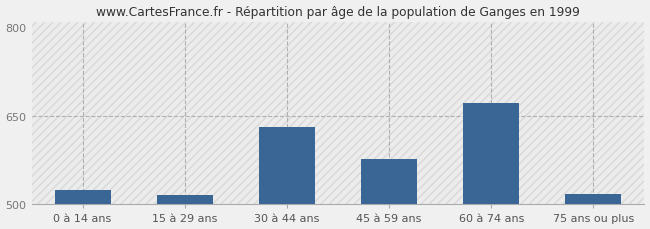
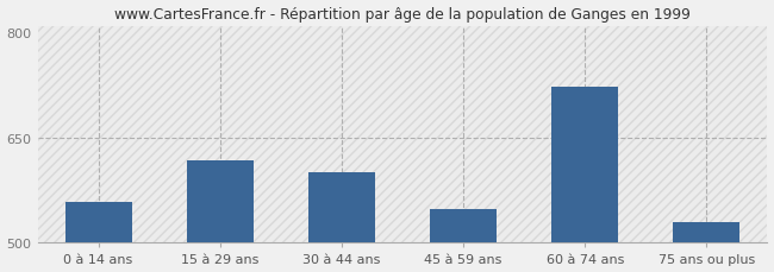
0 à 14 ans: 525 -> 558
15 à 29 ans: 516 -> 618
30 à 44 ans: 632 -> 600
45 à 59 ans: 577 -> 548
60 à 74 ans: 672 -> 722
75 ans ou plus: 518 -> 530
